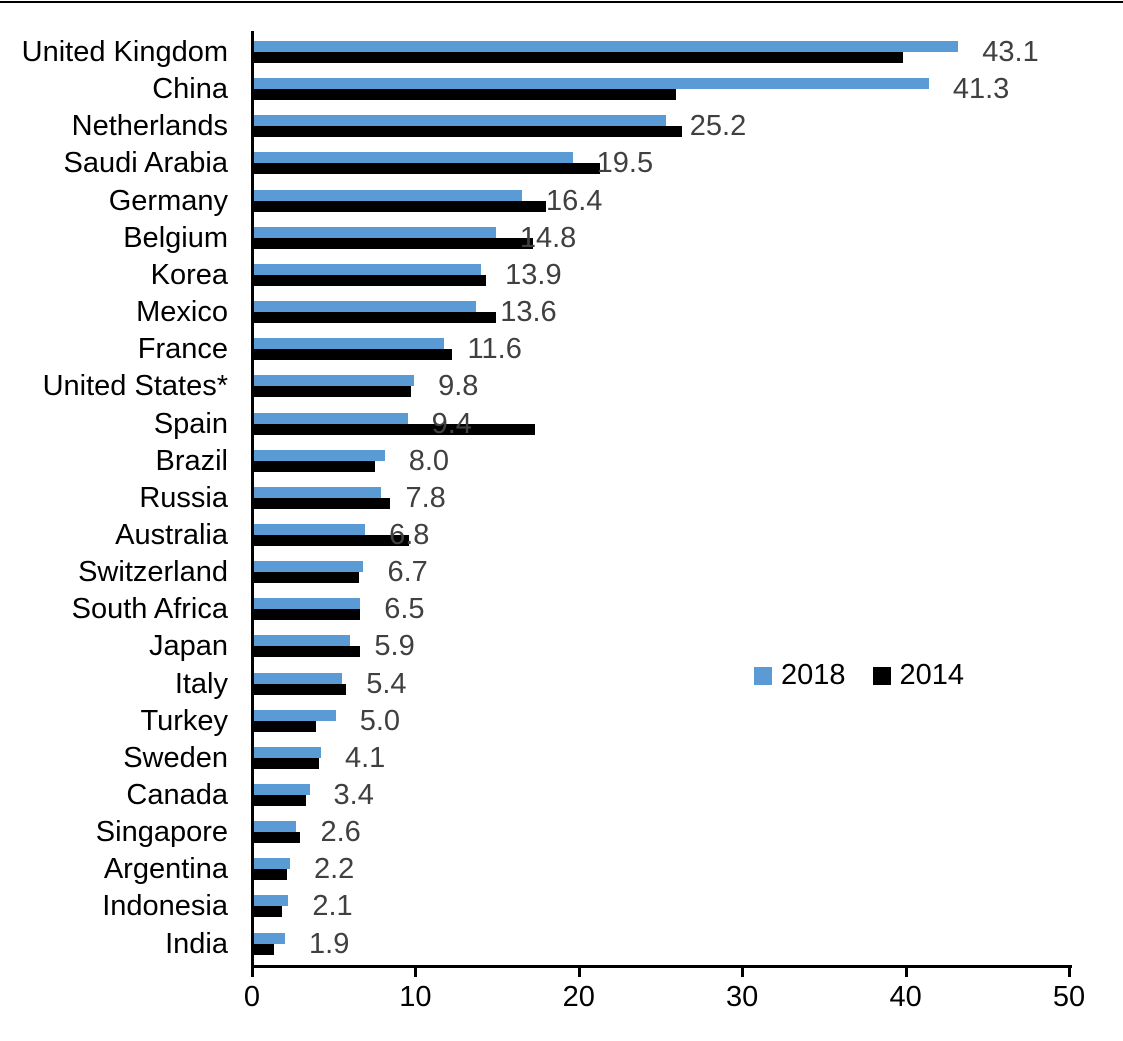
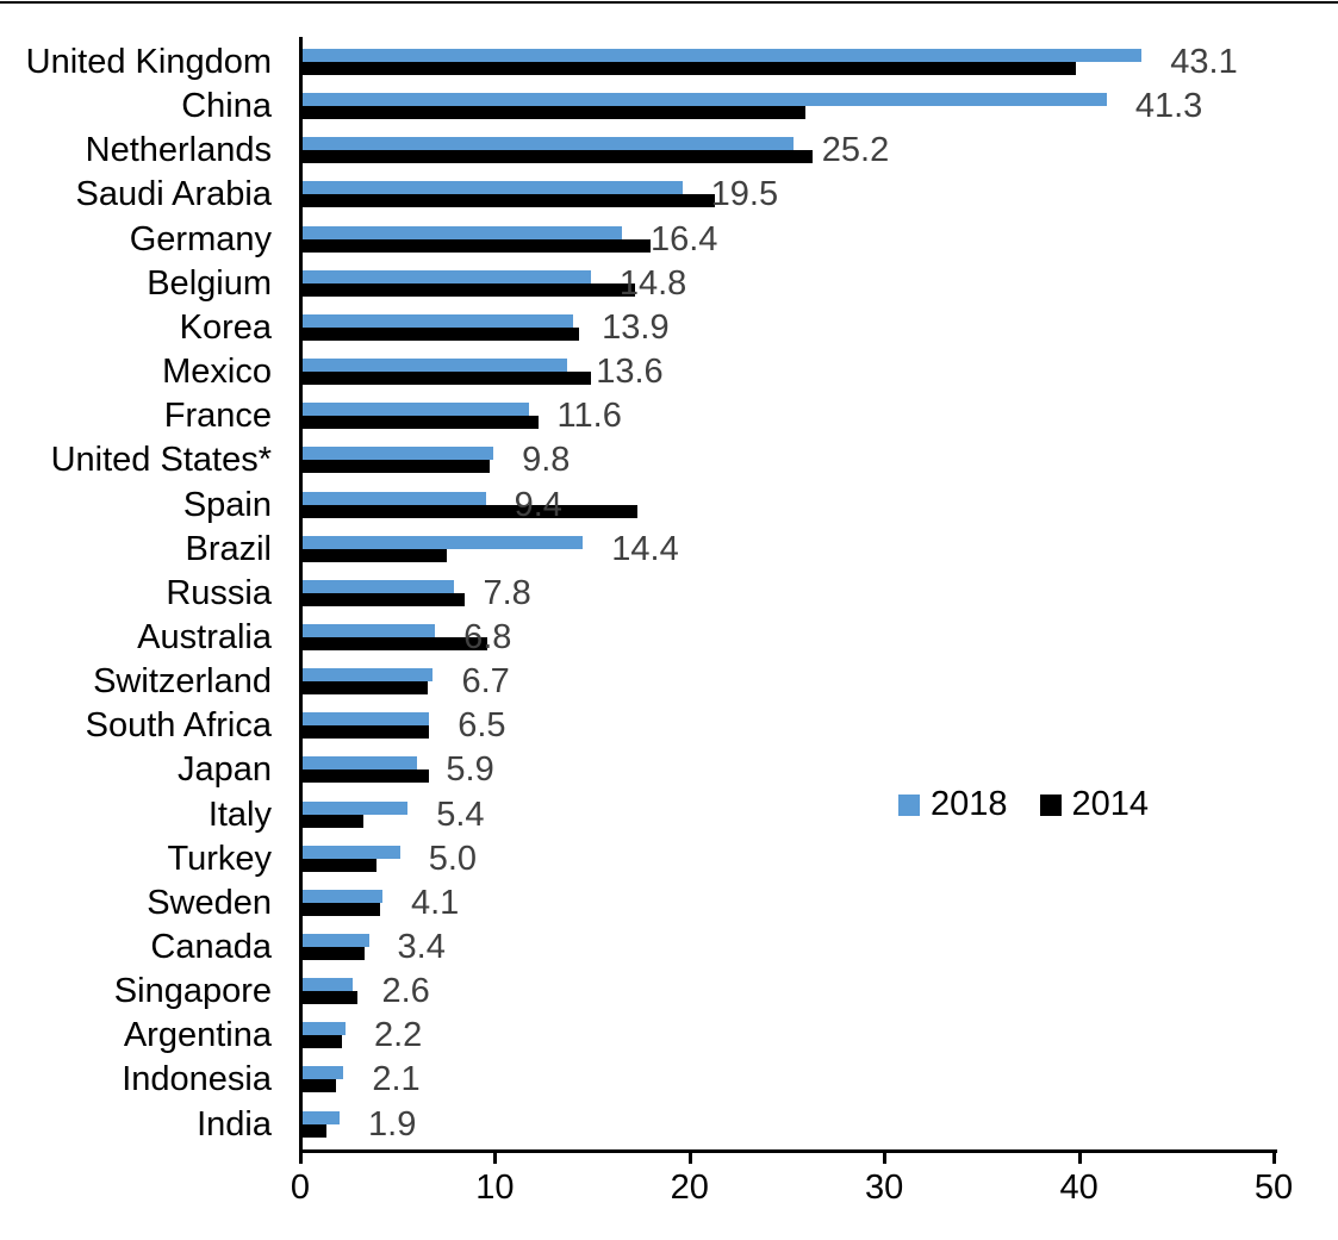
2018/Brazil: 8.0 -> 14.4
2014/Italy: 5.6 -> 3.1
